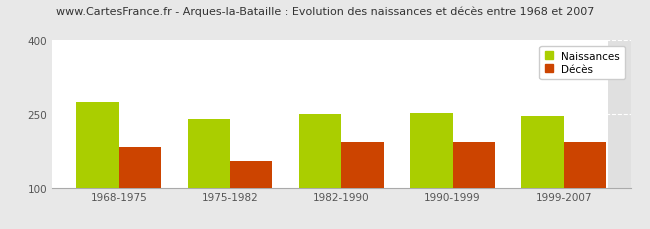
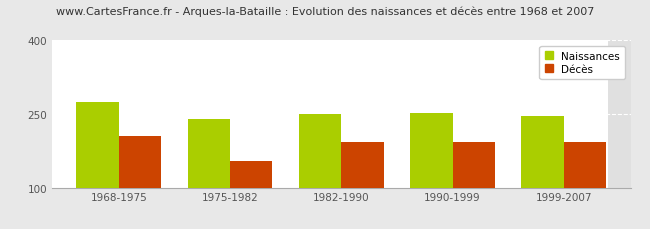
Décès/1968-1975: 183 -> 205
